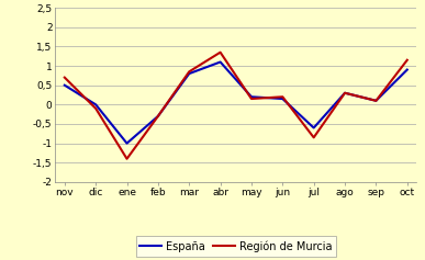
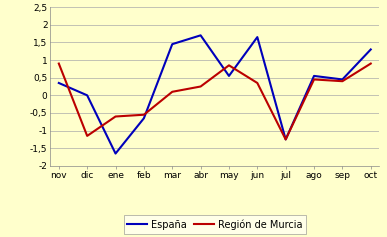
España/nov: 0,50 -> 0,35
Región de Murcia/nov: 0,70 -> 0,90
Región de Murcia/dic: -0,10 -> -1,15
España/ene: -1,00 -> -1,65
Región de Murcia/ene: -1,40 -> -0,60
España/feb: -0,30 -> -0,65
Región de Murcia/feb: -0,30 -> -0,55
España/mar: 0,80 -> 1,45
Región de Murcia/mar: 0,85 -> 0,10
España/abr: 1,10 -> 1,70
Región de Murcia/abr: 1,35 -> 0,25
España/may: 0,20 -> 0,55
Región de Murcia/may: 0,15 -> 0,85
España/jun: 0,15 -> 1,65
Región de Murcia/jun: 0,20 -> 0,35
España/jul: -0,60 -> -1,25
Región de Murcia/jul: -0,85 -> -1,25
España/ago: 0,30 -> 0,55
Región de Murcia/ago: 0,30 -> 0,45
España/sep: 0,10 -> 0,45
Región de Murcia/sep: 0,10 -> 0,40
España/oct: 0,90 -> 1,30
Región de Murcia/oct: 1,15 -> 0,90
